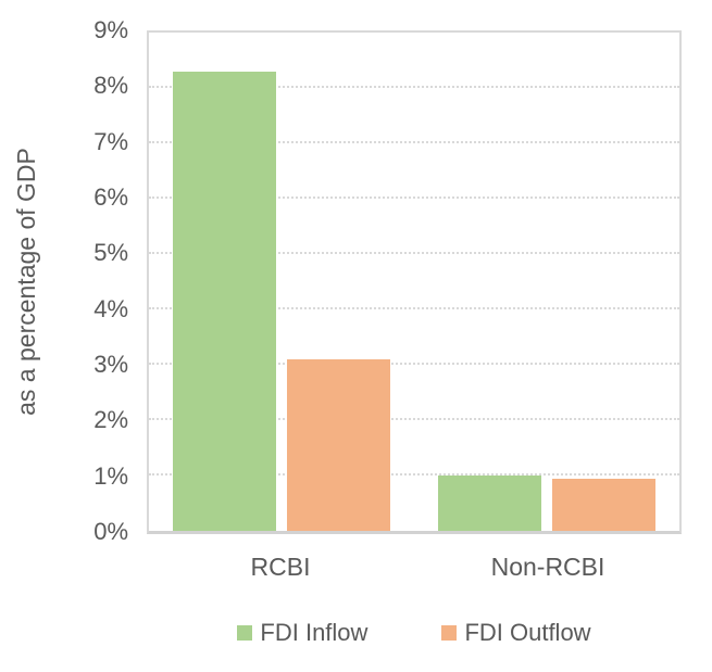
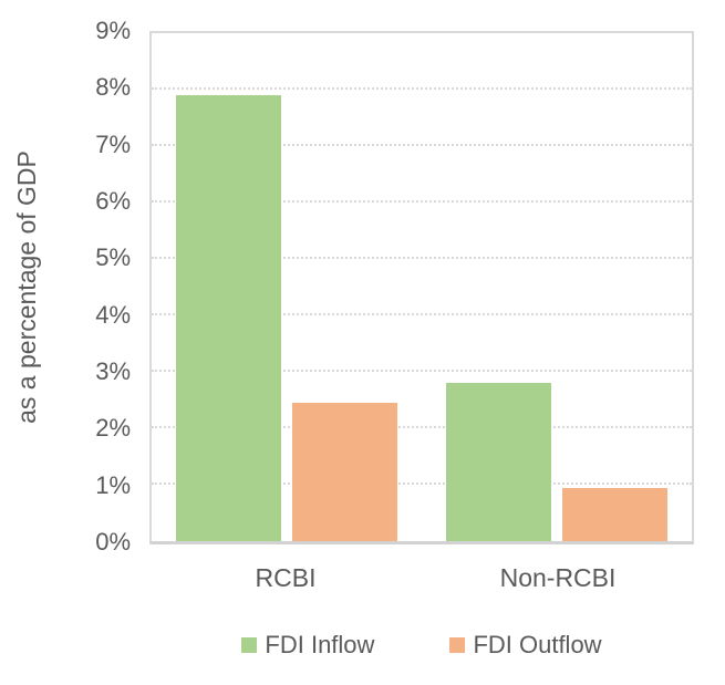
FDI Inflow/RCBI: 8.3% -> 7.9%
FDI Outflow/RCBI: 3.1% -> 2.5%
FDI Inflow/Non-RCBI: 1.0% -> 2.8%
